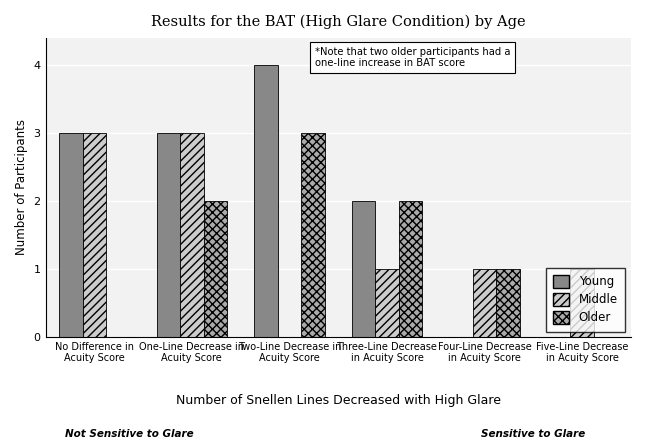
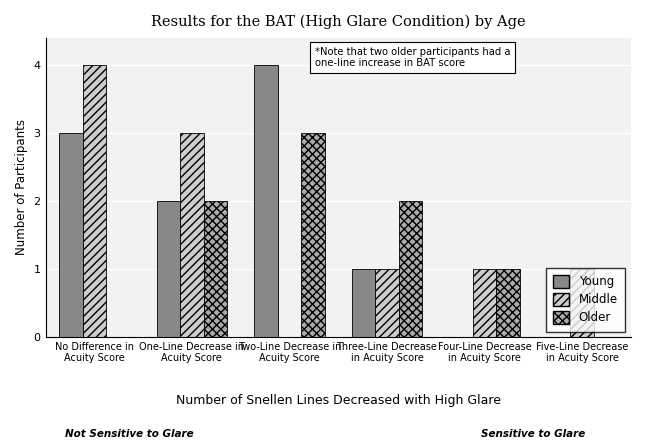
Middle/No Difference in Acuity Score: 3 -> 4
Young/One-Line Decrease in Acuity Score: 3 -> 2
Young/Three-Line Decrease in Acuity Score: 2 -> 1
